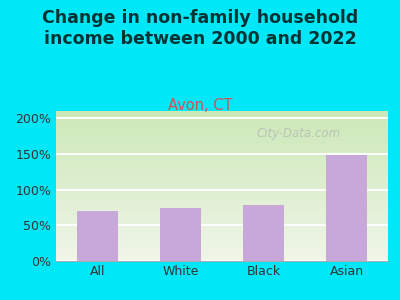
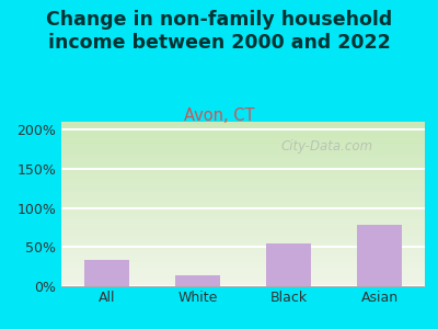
All: 70% -> 34%
White: 74% -> 14%
Black: 78% -> 54%
Asian: 148% -> 78%
